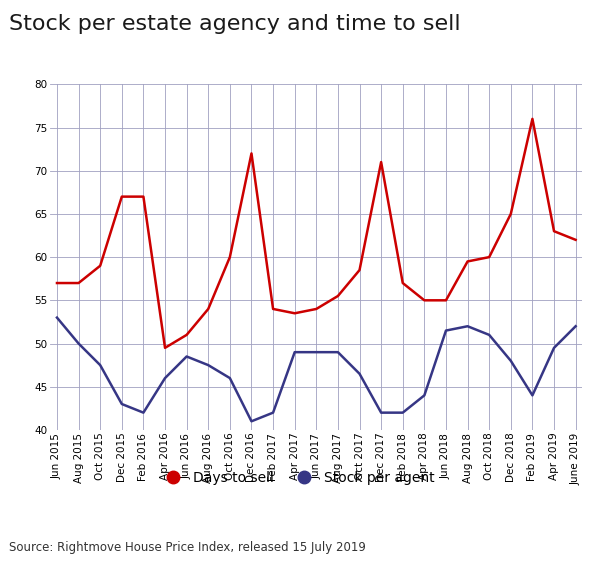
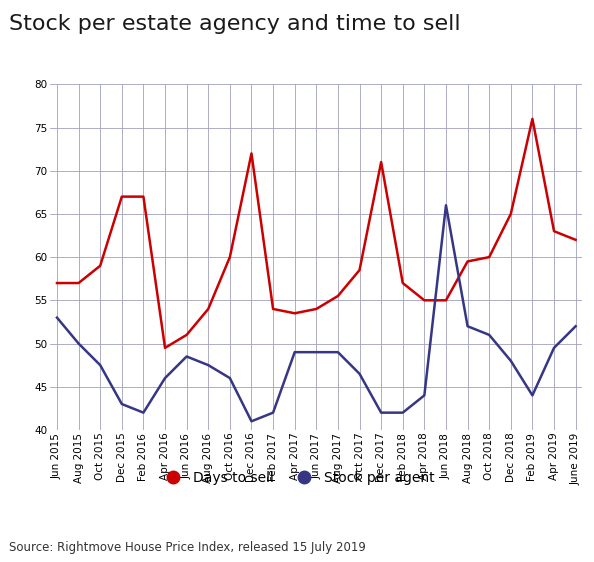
Stock per agent/Jun 2018: 51.5 -> 66.0
